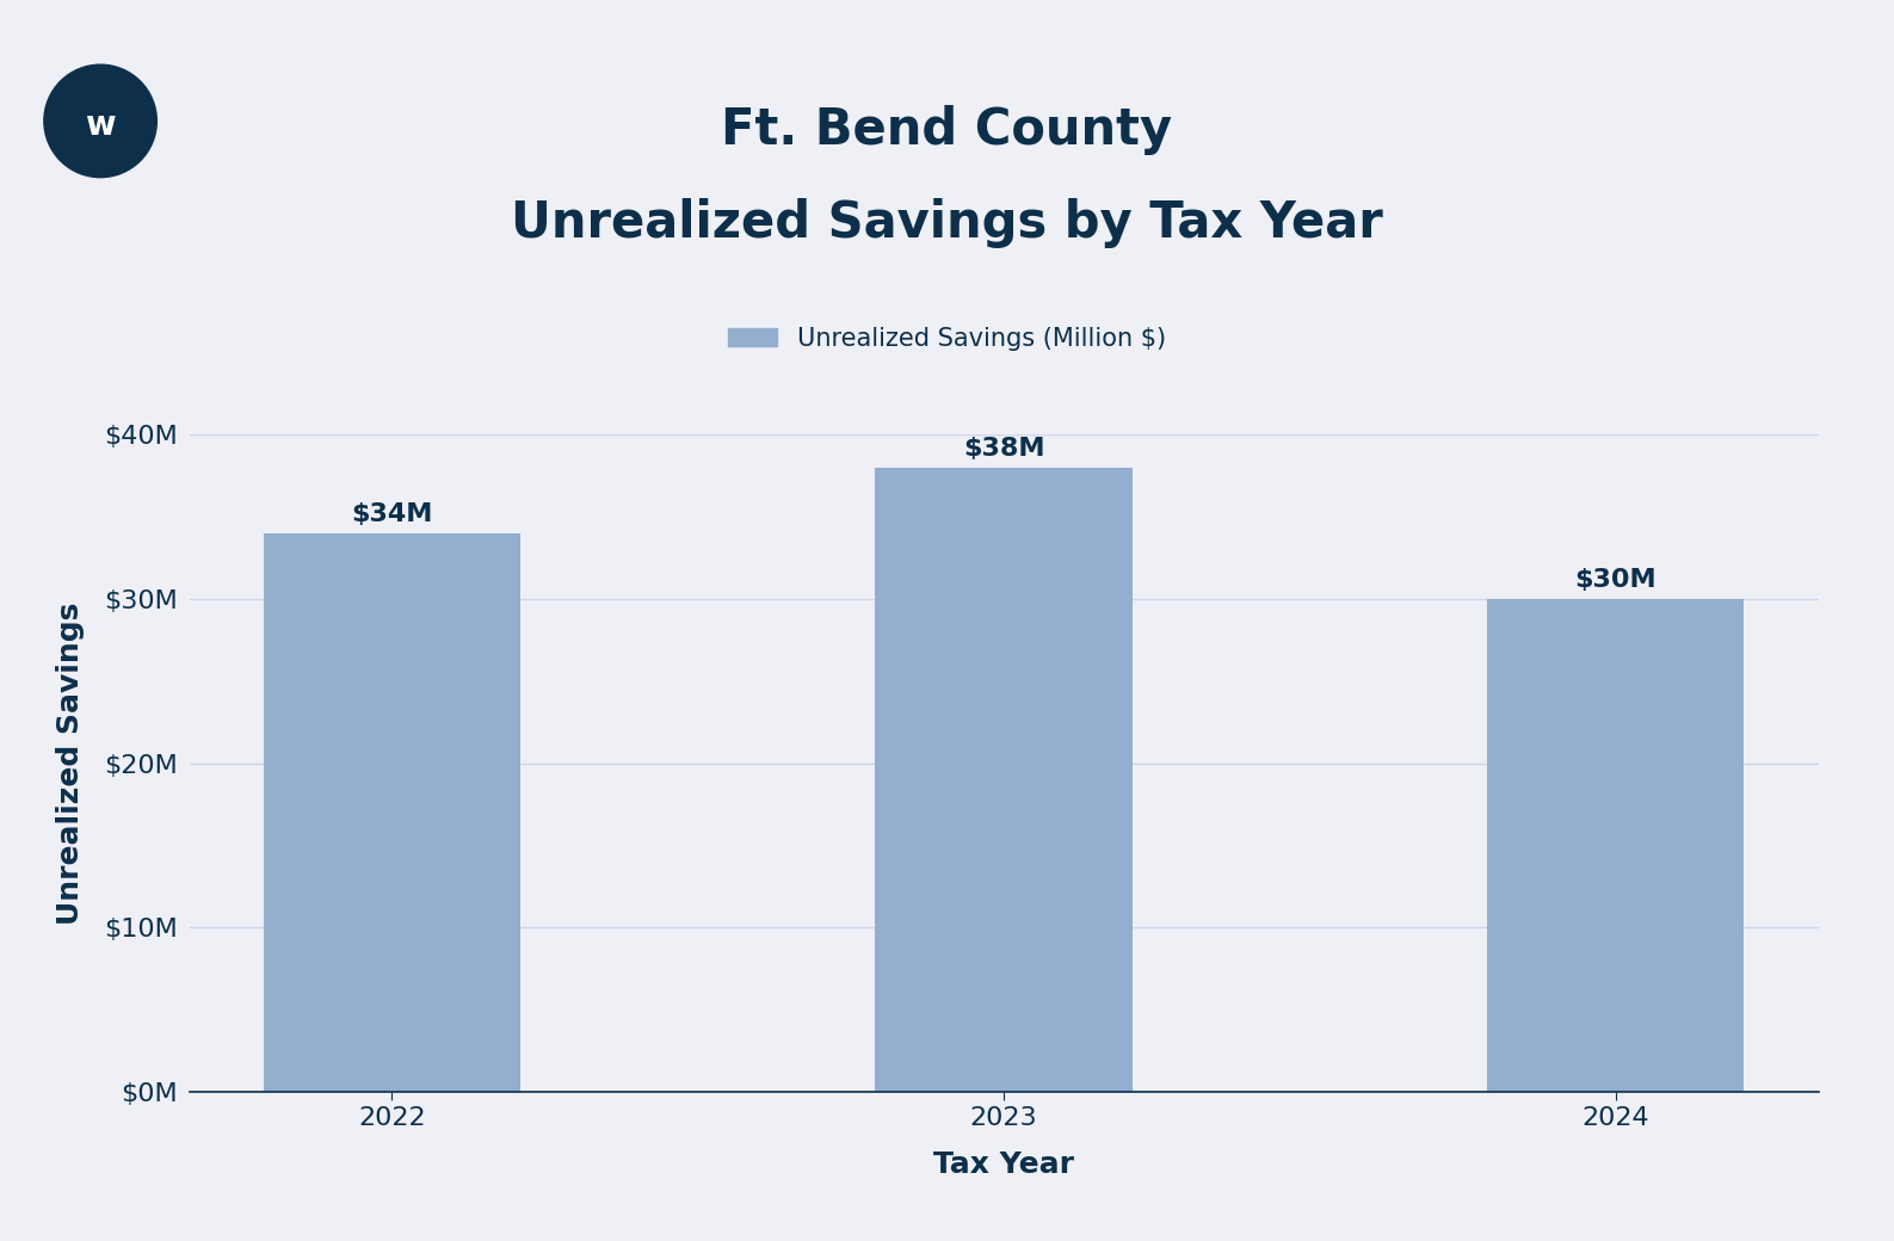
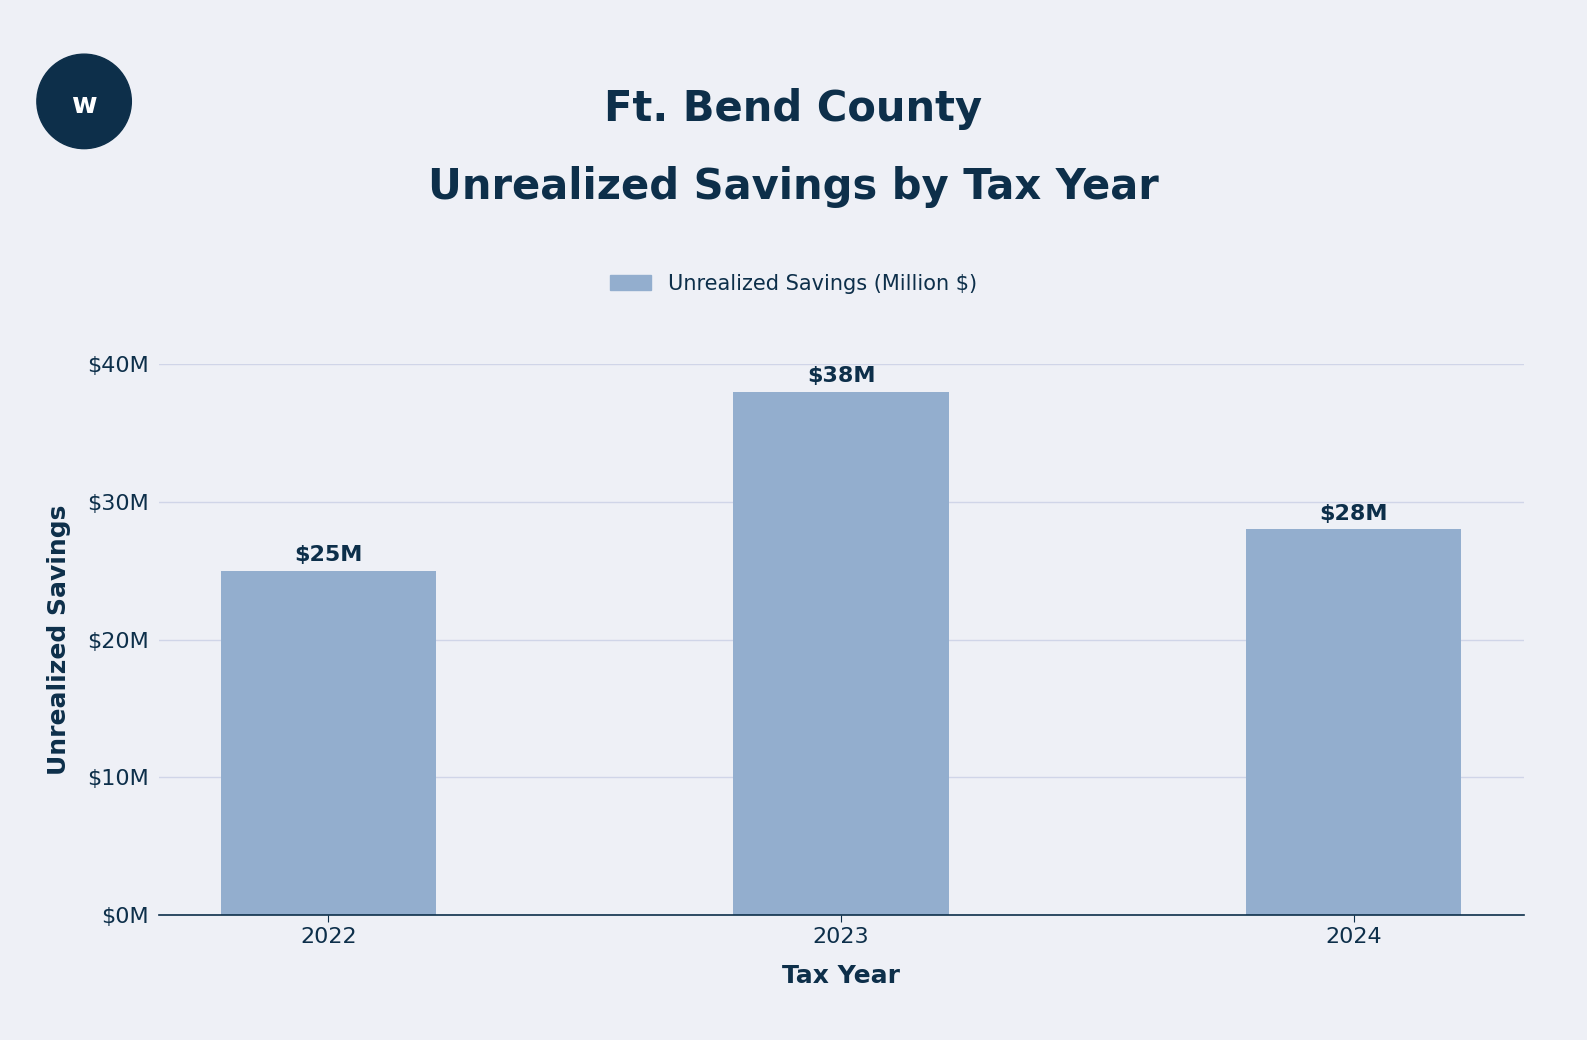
2022: $34M -> $25M
2024: $30M -> $28M
